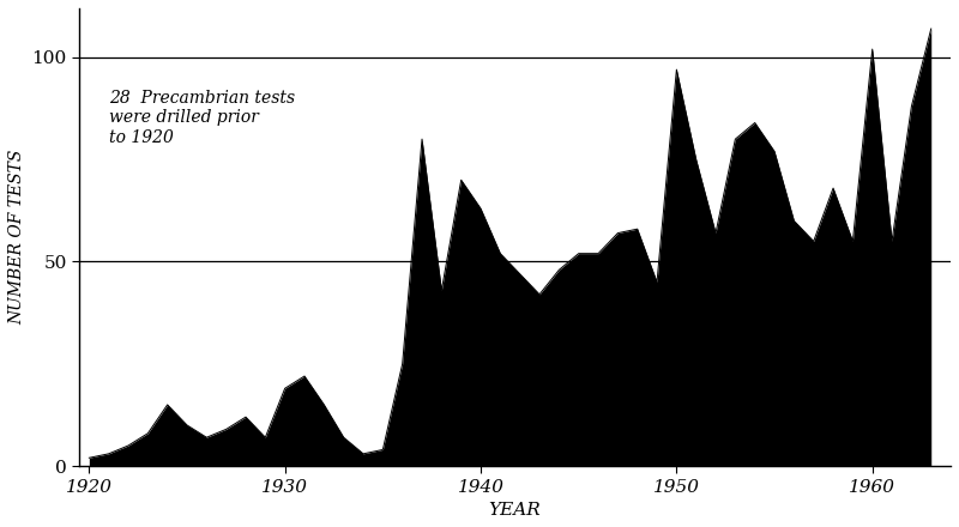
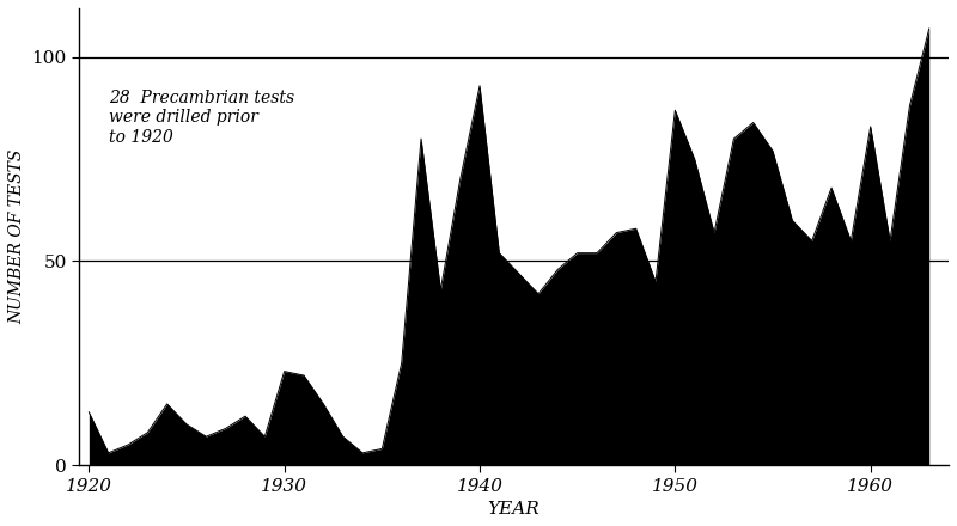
1920: 2 -> 13
1930: 19 -> 23
1940: 63 -> 93
1950: 97 -> 87
1960: 102 -> 83
